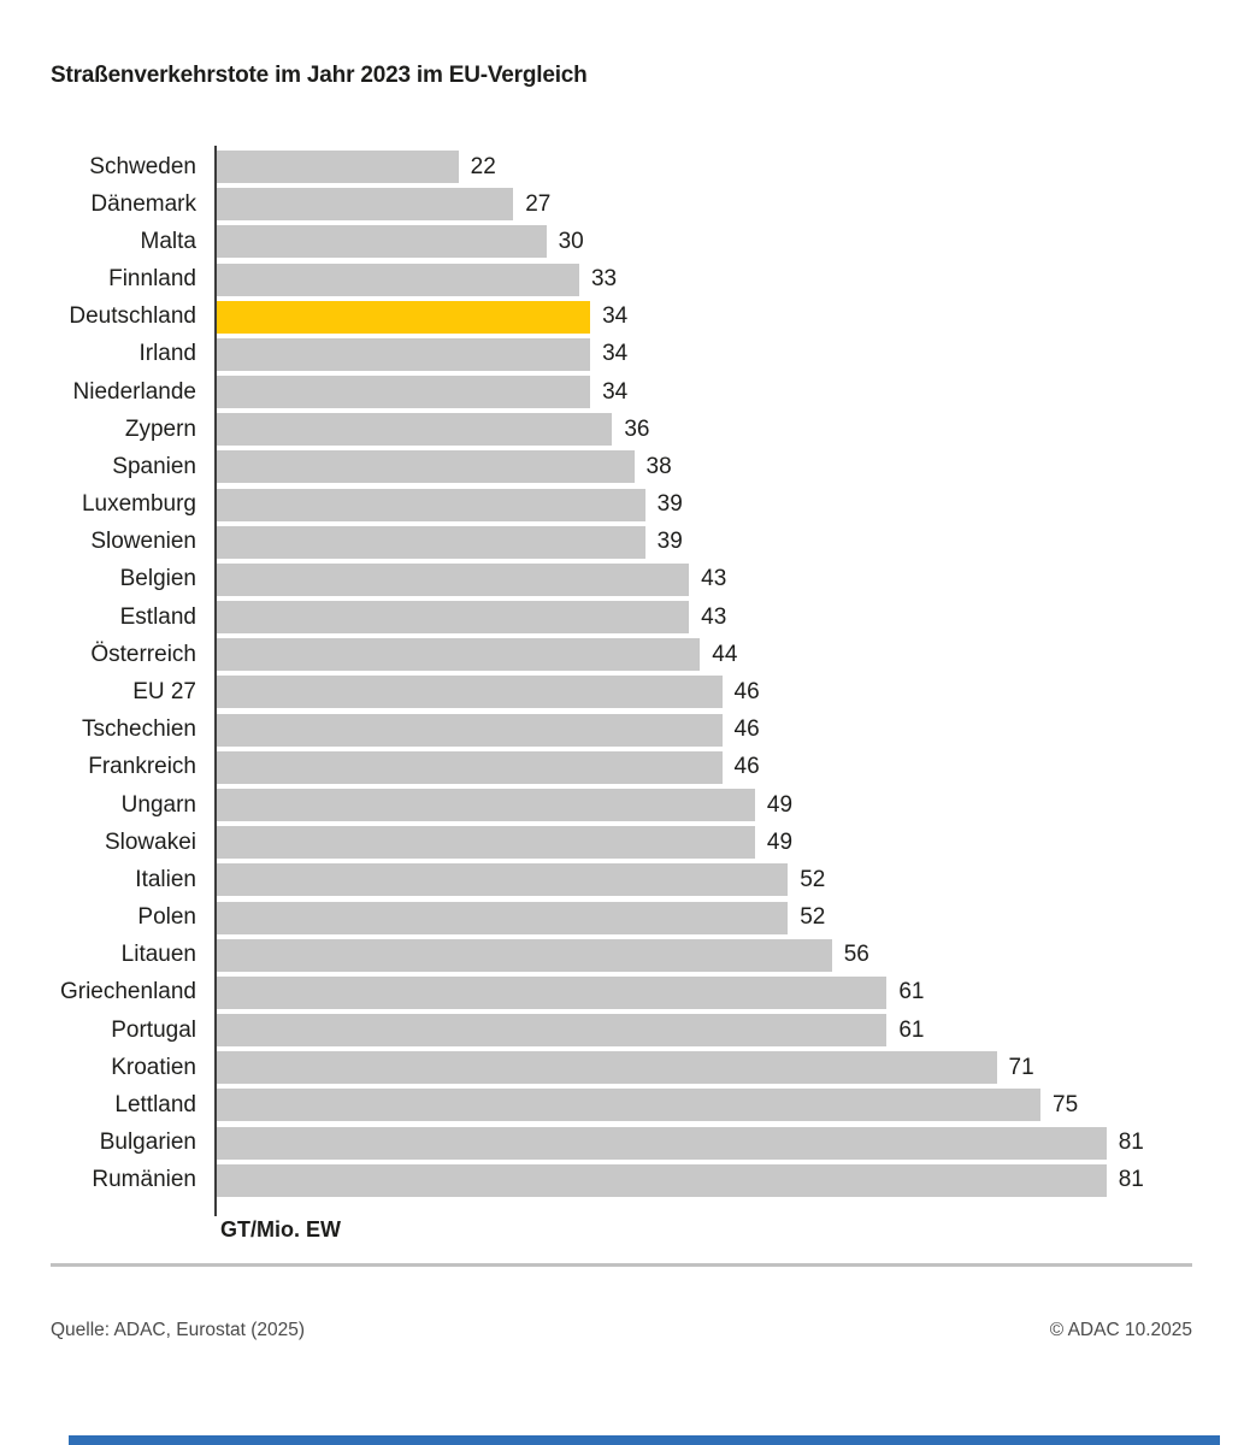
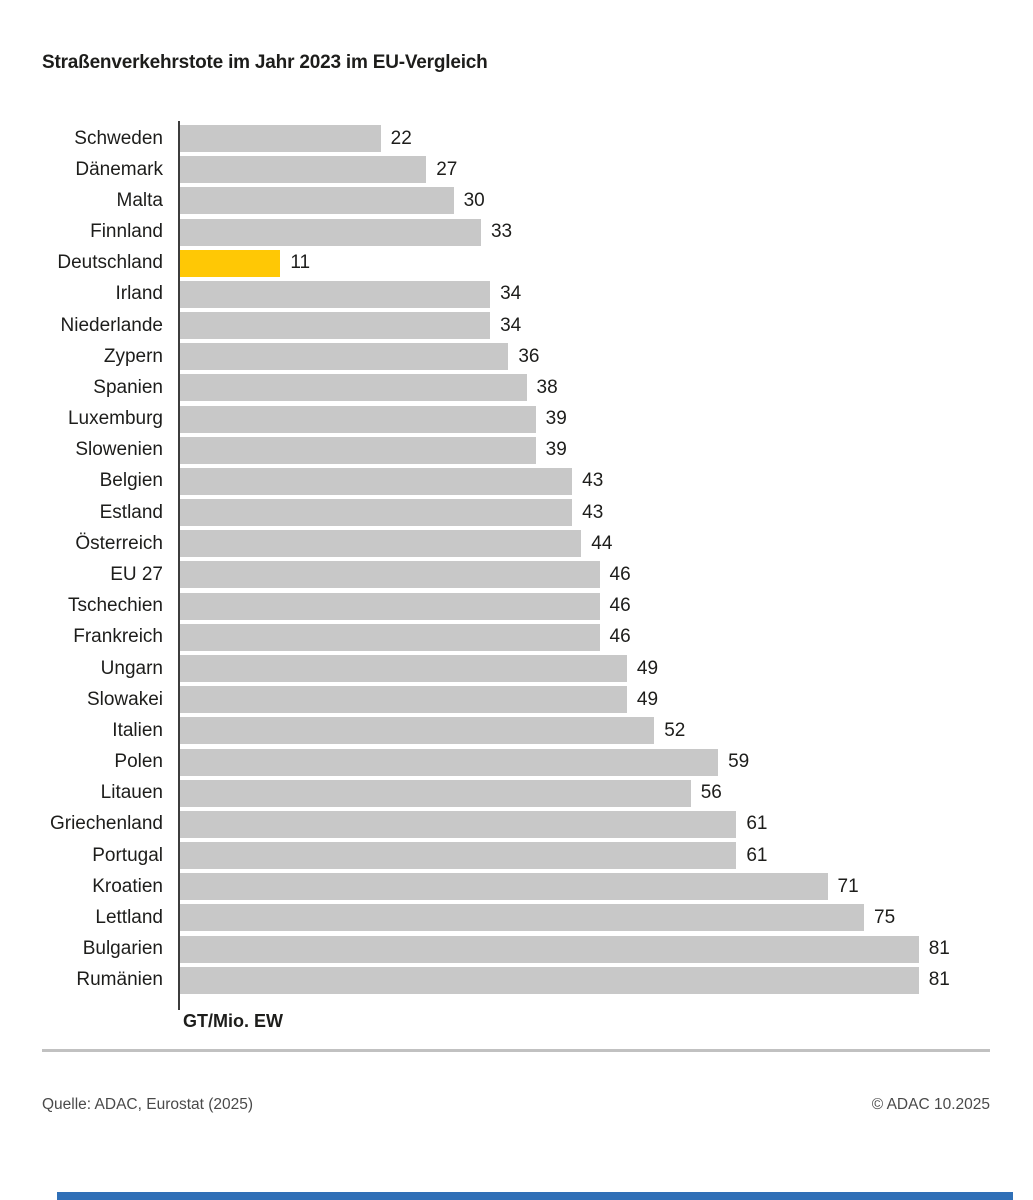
Deutschland: 34 -> 11
Polen: 52 -> 59
